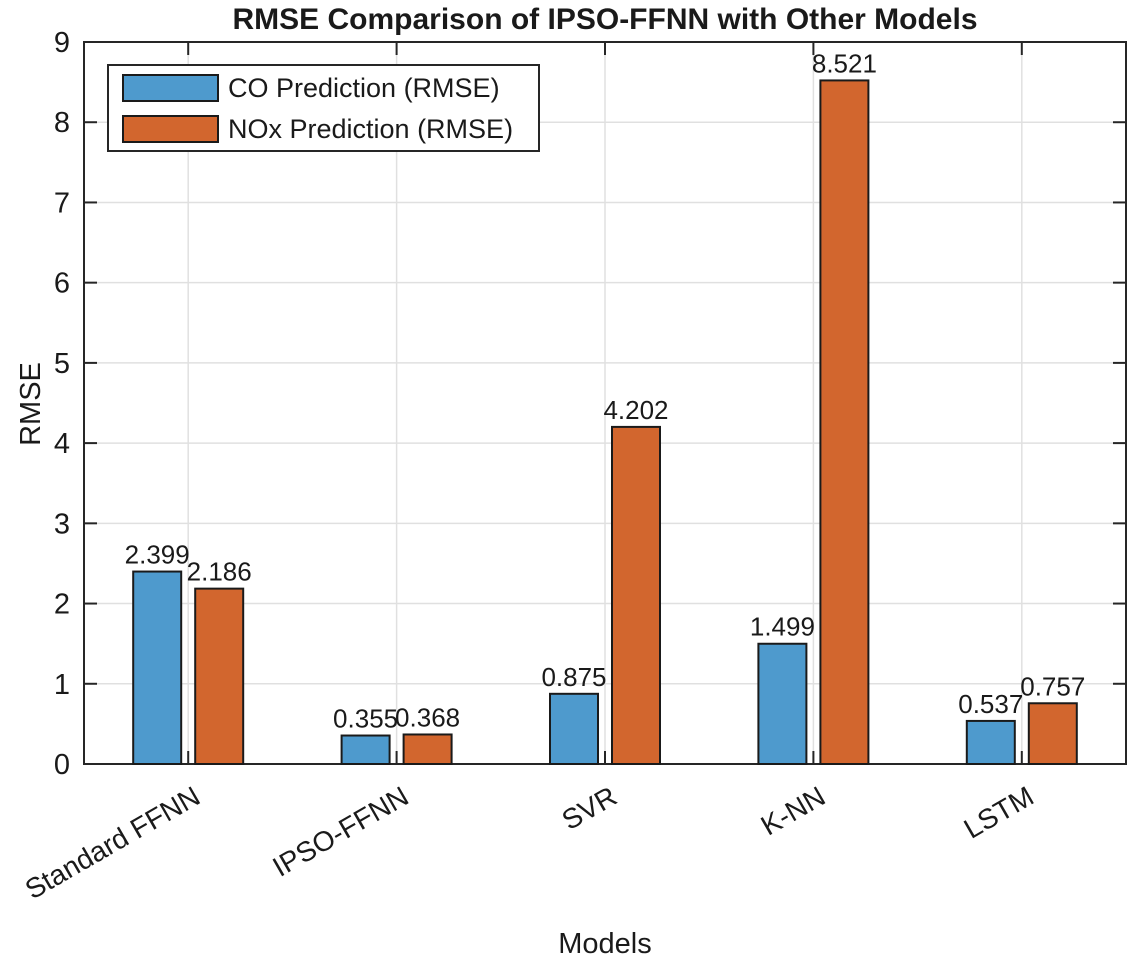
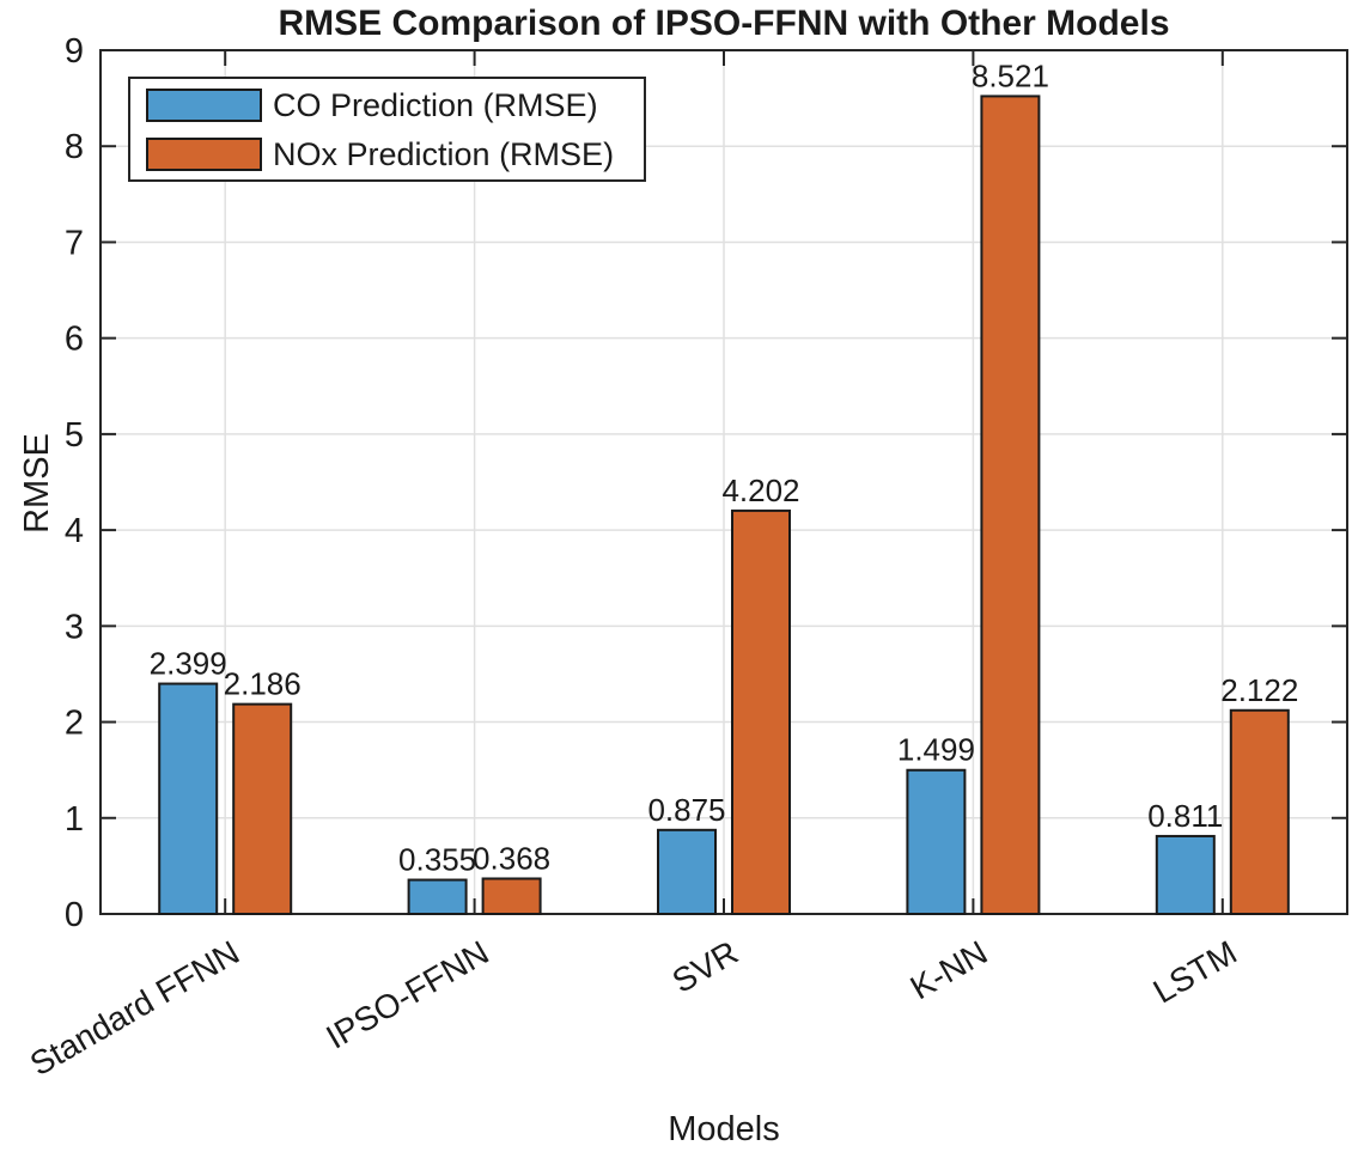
CO Prediction (RMSE)/LSTM: 0.537 -> 0.811
NOx Prediction (RMSE)/LSTM: 0.757 -> 2.122
